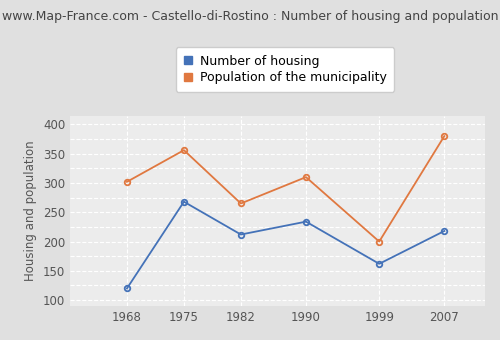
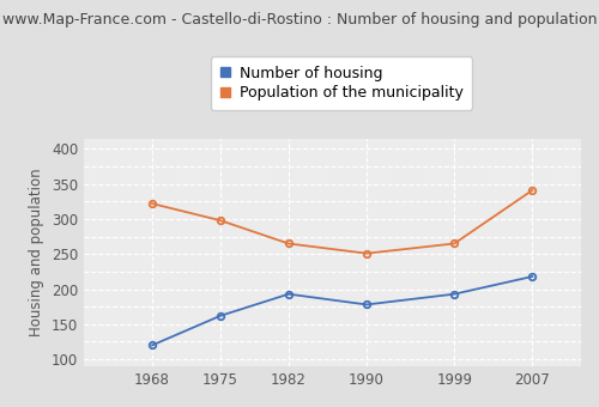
Population of the municipality/1968: 302 -> 322
Number of housing/1975: 268 -> 162
Population of the municipality/1975: 356 -> 298
Number of housing/1982: 212 -> 193
Number of housing/1990: 234 -> 178
Population of the municipality/1990: 310 -> 251
Number of housing/1999: 162 -> 193
Population of the municipality/1999: 200 -> 265
Population of the municipality/2007: 380 -> 341
